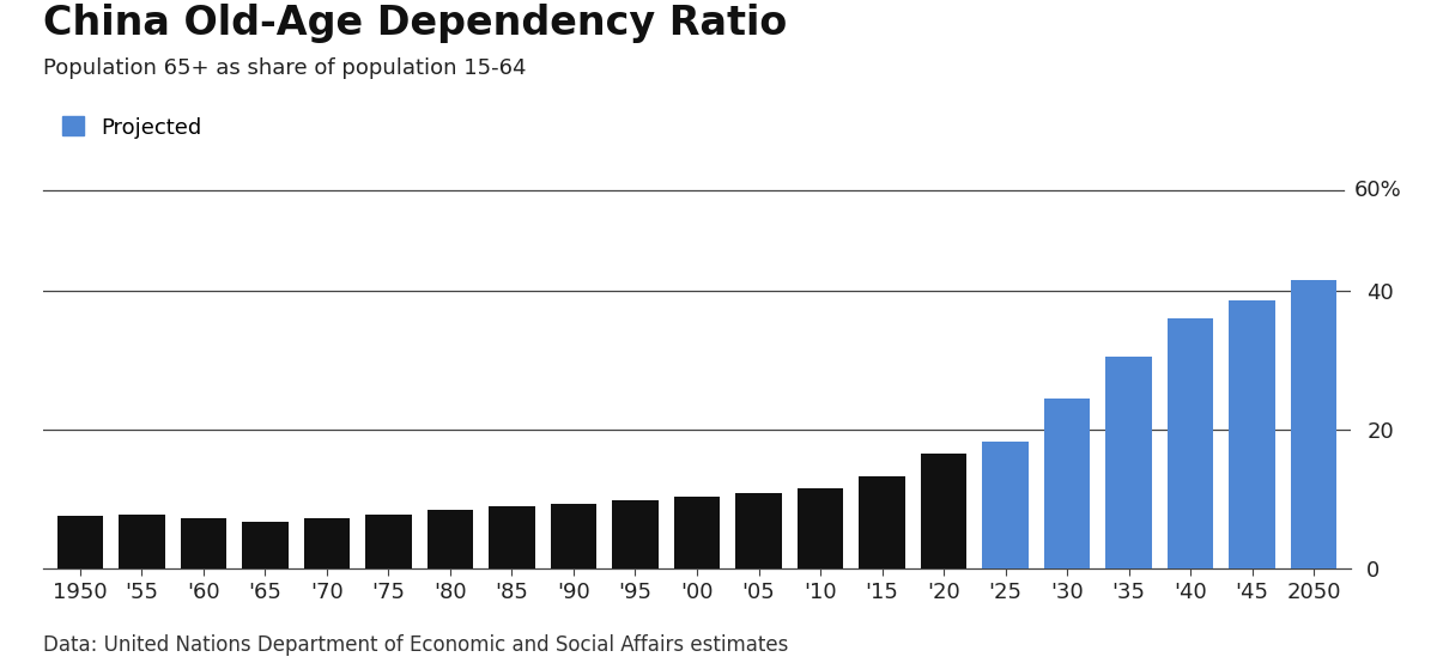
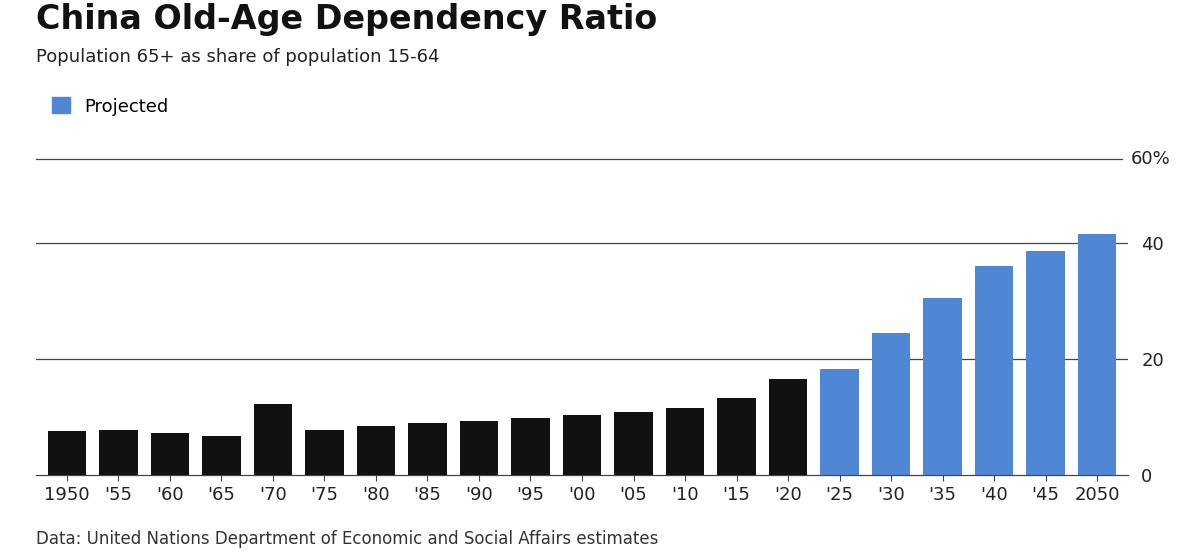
'70: 7.2 -> 12.2
